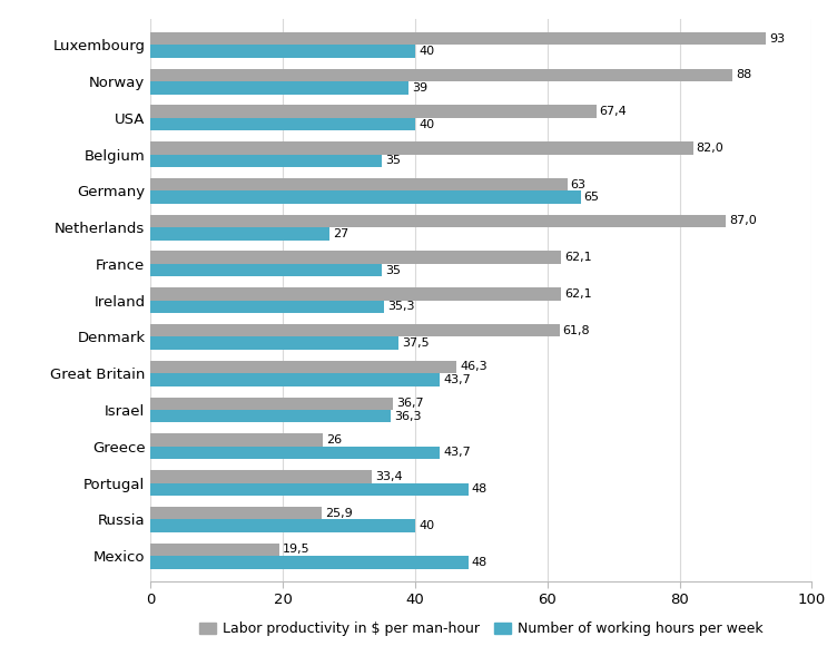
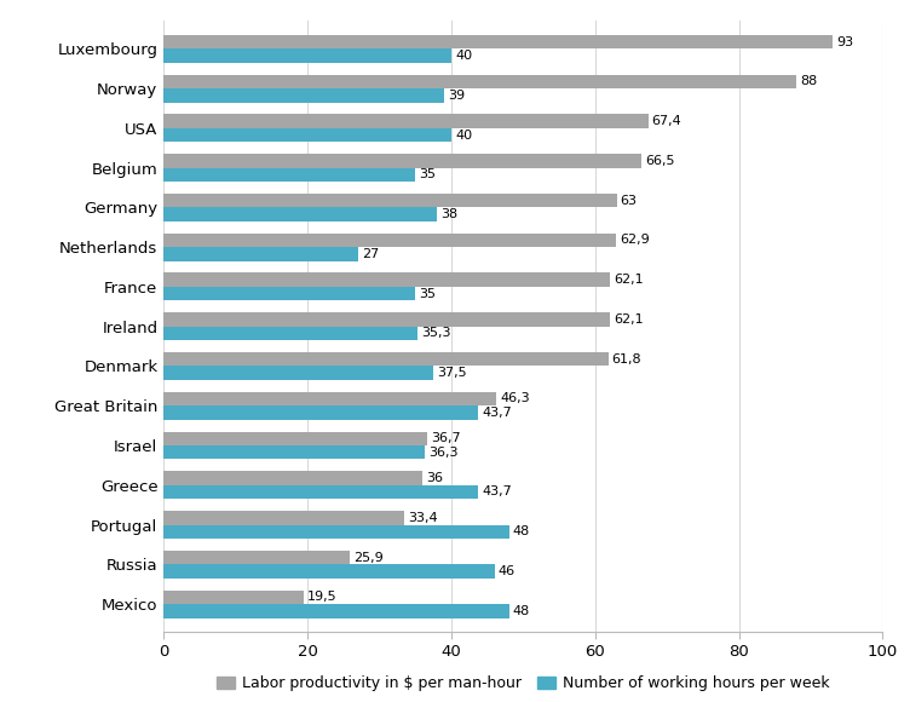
Labor productivity in $ per man-hour/Belgium: 82,0 -> 66,5
Number of working hours per week/Germany: 65 -> 38
Labor productivity in $ per man-hour/Netherlands: 87,0 -> 62,9
Labor productivity in $ per man-hour/Greece: 26 -> 36
Number of working hours per week/Russia: 40 -> 46
